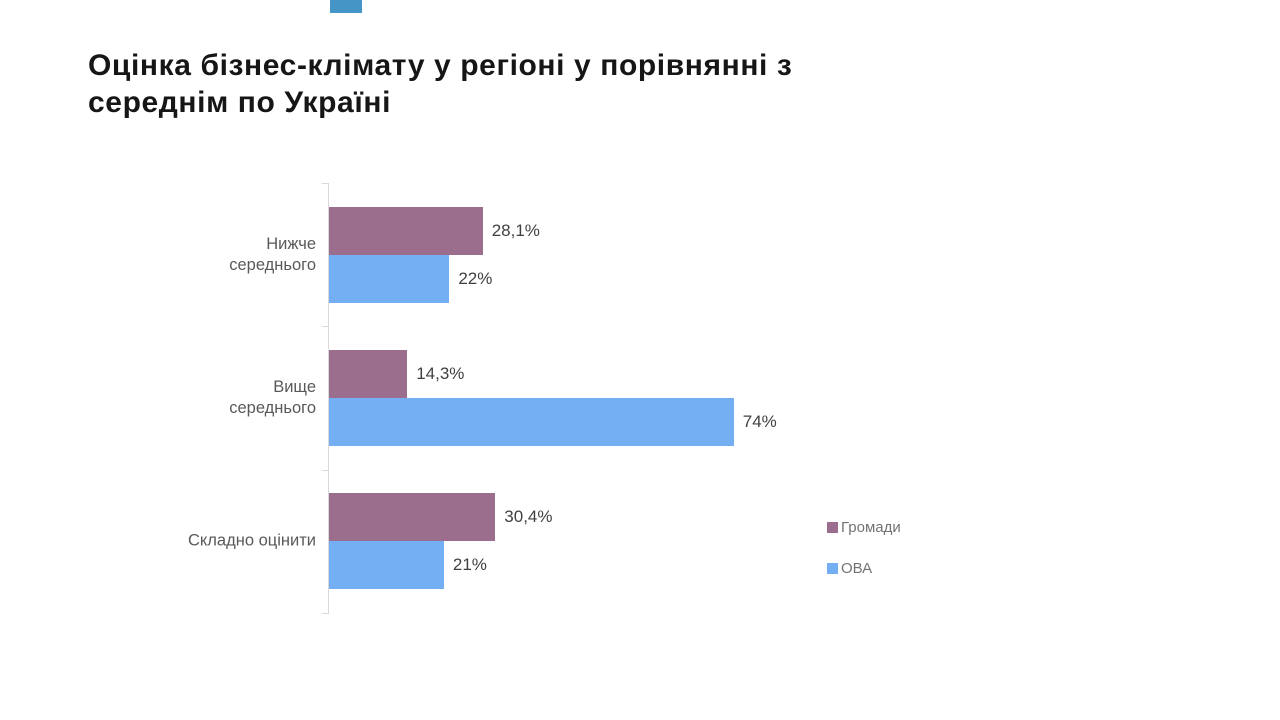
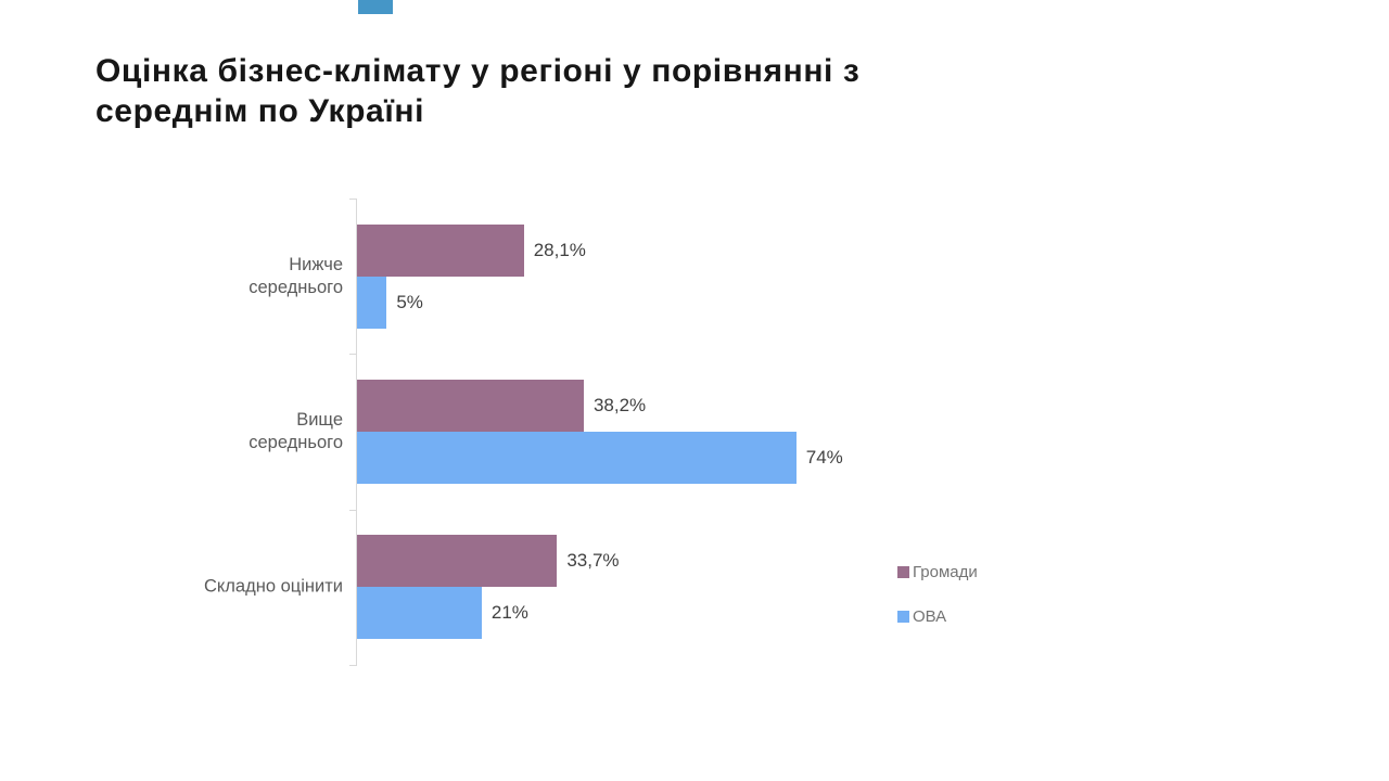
ОВА/Нижче середнього: 22% -> 5%
Громади/Вище середнього: 14,3% -> 38,2%
Громади/Складно оцінити: 30,4% -> 33,7%
